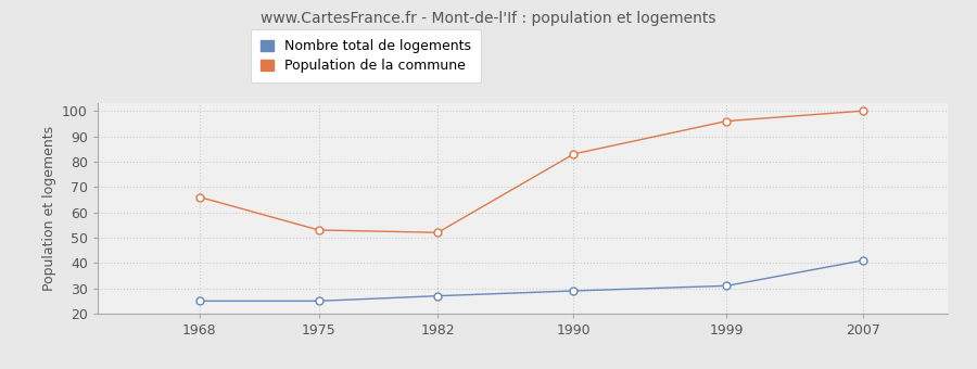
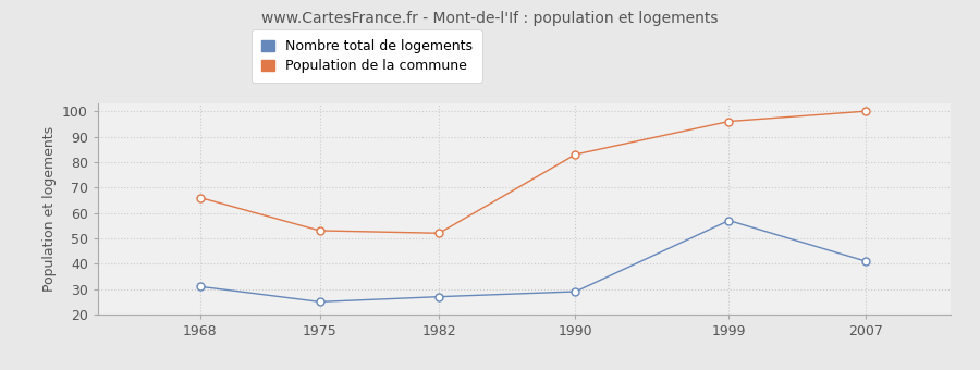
Nombre total de logements/1968: 25 -> 31
Nombre total de logements/1999: 31 -> 57
